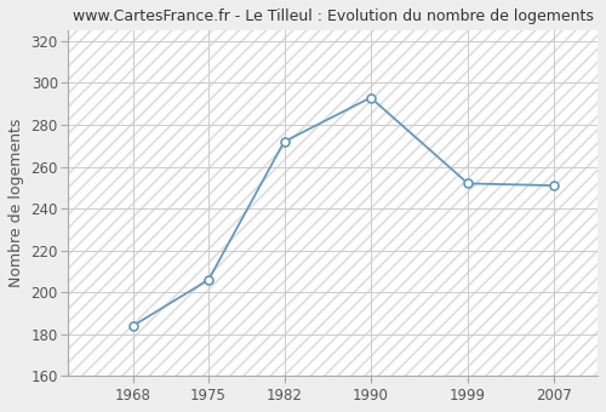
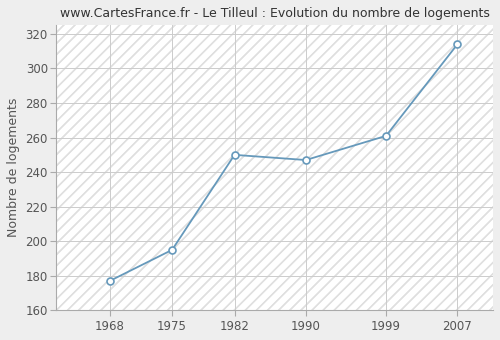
1968: 184 -> 177
1975: 206 -> 195
1982: 272 -> 250
1990: 293 -> 247
1999: 252 -> 261
2007: 251 -> 314
